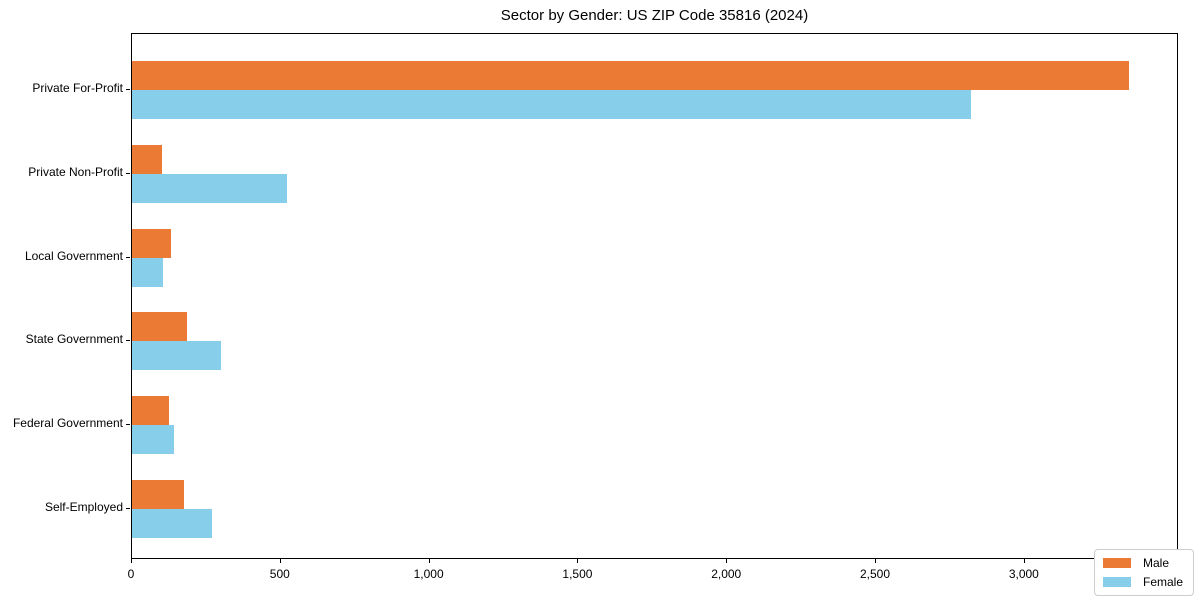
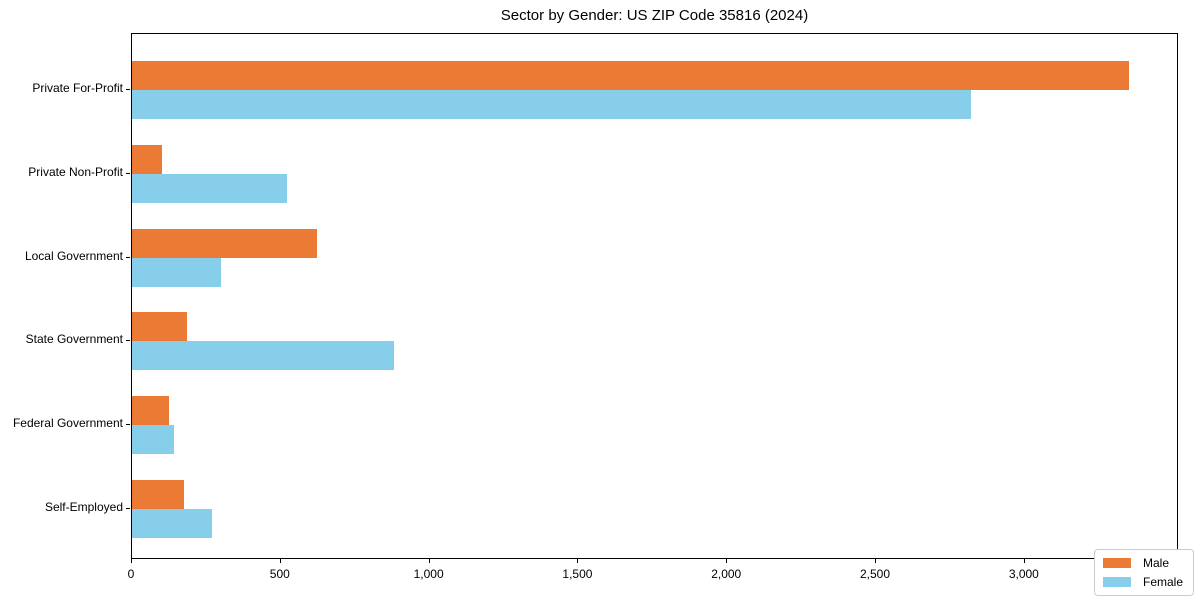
Male/Local Government: 130 -> 620
Female/Local Government: 100 -> 300
Female/State Government: 300 -> 880
